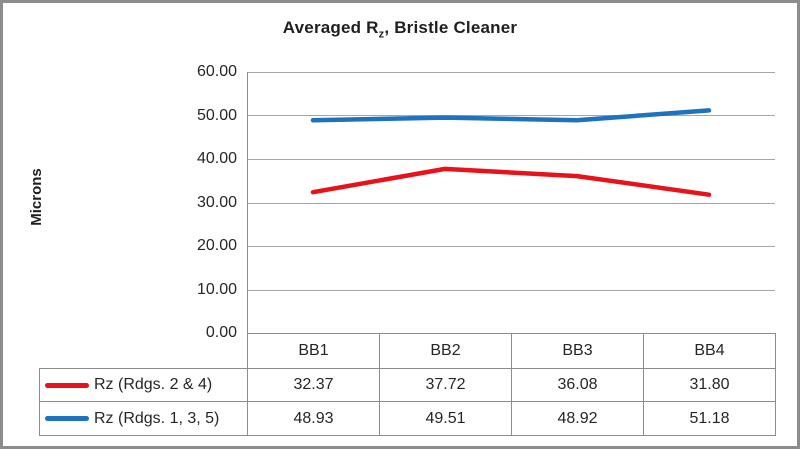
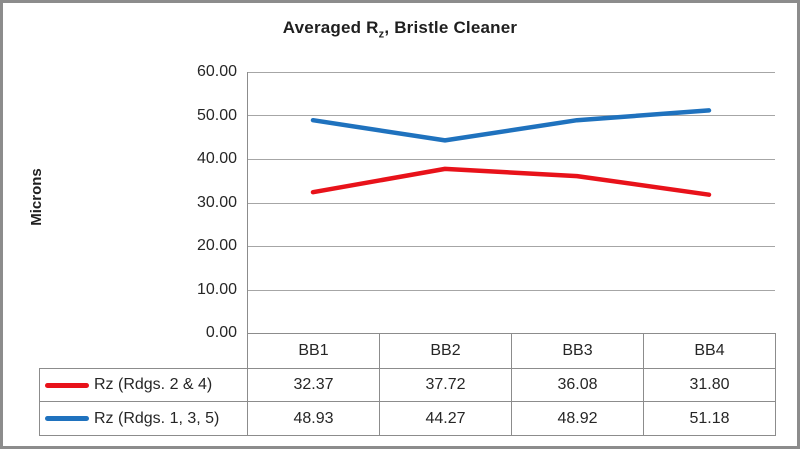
Rz (Rdgs. 1, 3, 5)/BB2: 49.51 -> 44.27
